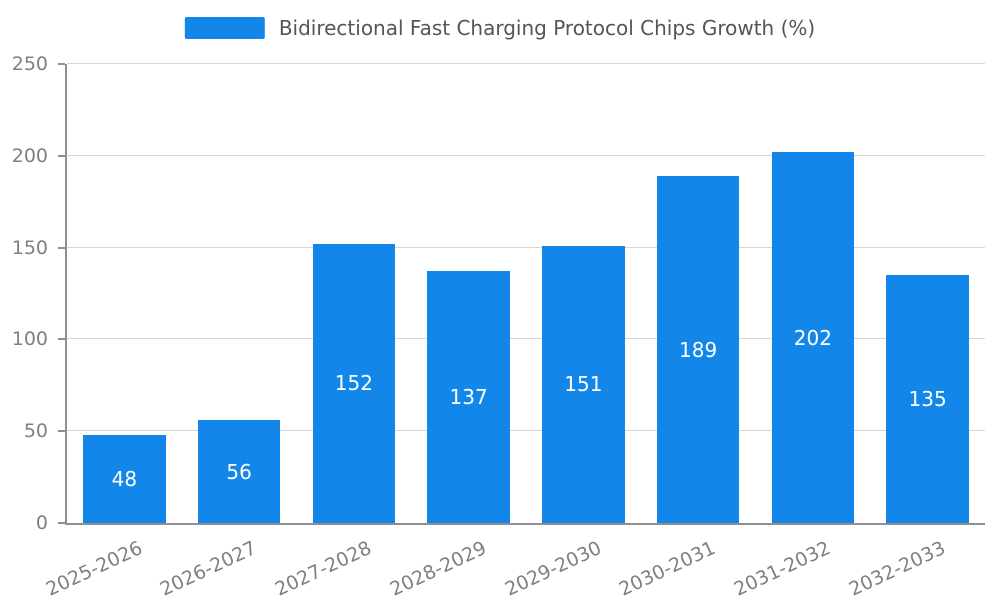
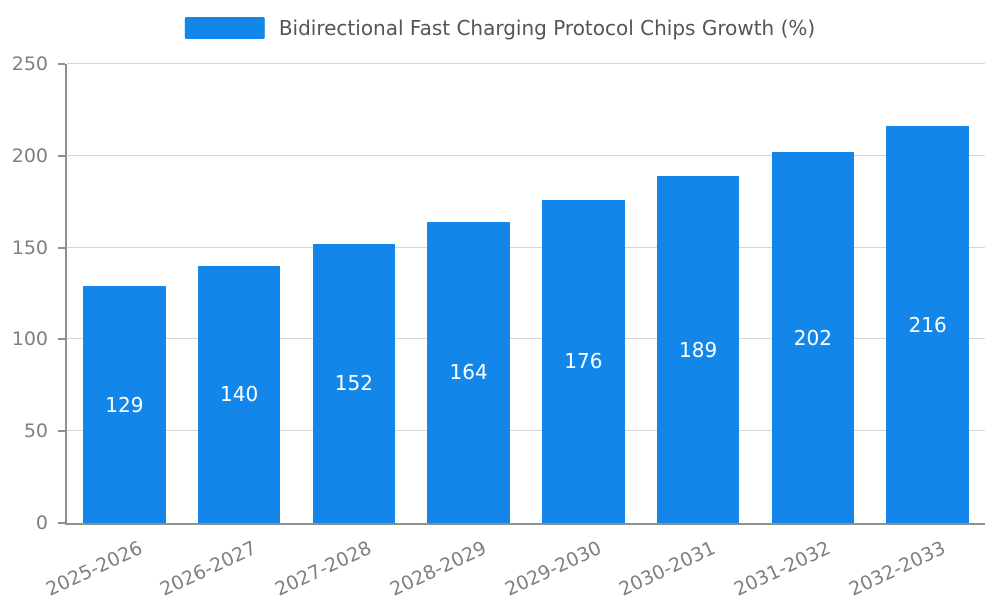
2025-2026: 48 -> 129
2026-2027: 56 -> 140
2028-2029: 137 -> 164
2029-2030: 151 -> 176
2032-2033: 135 -> 216
